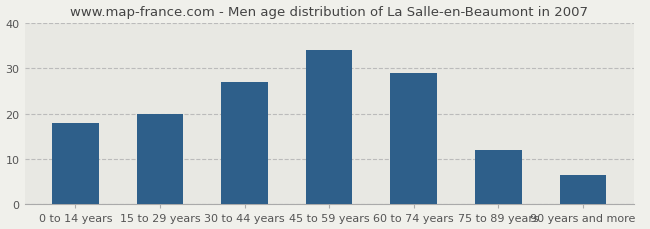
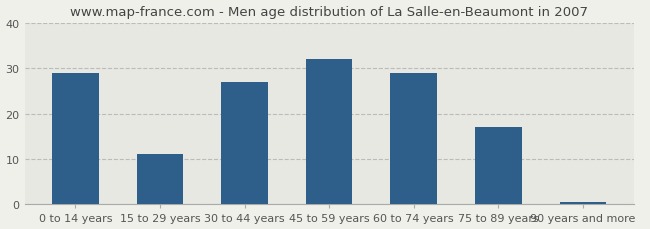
0 to 14 years: 18.0 -> 29.0
15 to 29 years: 20.0 -> 11.0
45 to 59 years: 34.0 -> 32.0
75 to 89 years: 12.0 -> 17.0
90 years and more: 6.5 -> 0.5
